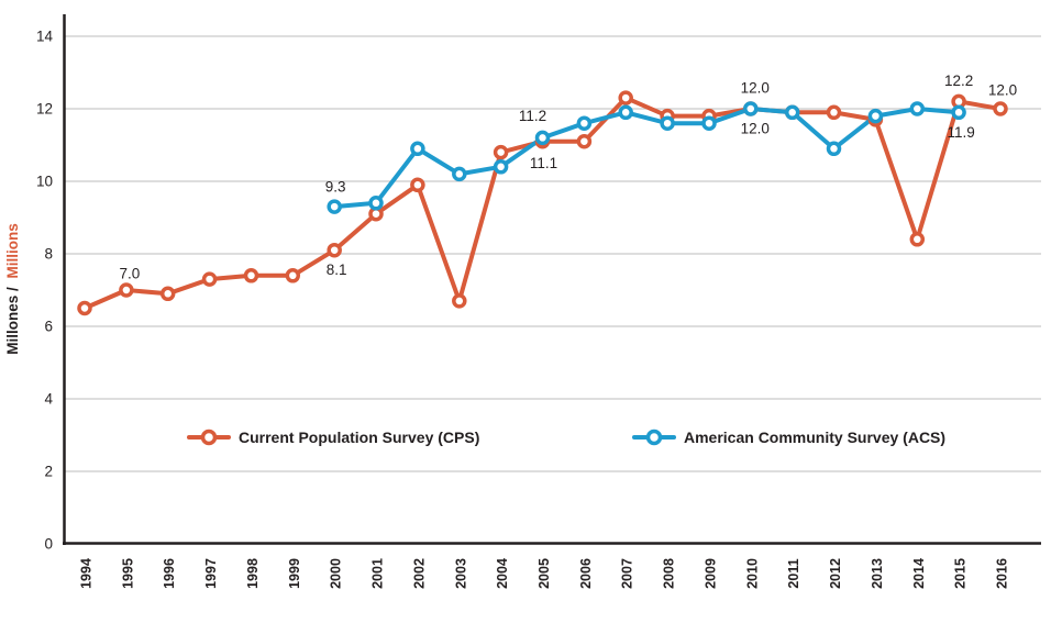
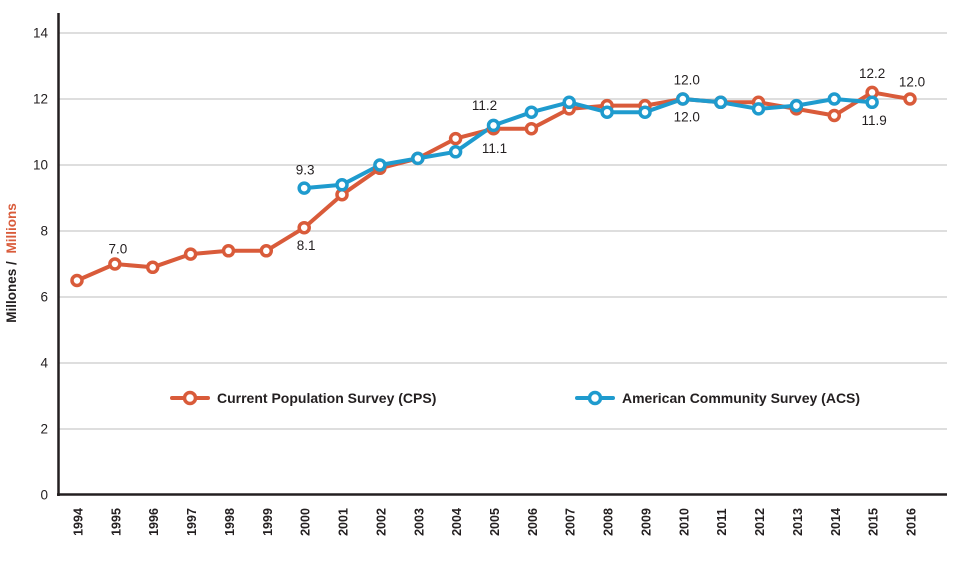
American Community Survey (ACS)/2002: 10.9 -> 10.0
Current Population Survey (CPS)/2003: 6.7 -> 10.2
Current Population Survey (CPS)/2007: 12.3 -> 11.7
American Community Survey (ACS)/2012: 10.9 -> 11.7
Current Population Survey (CPS)/2014: 8.4 -> 11.5
